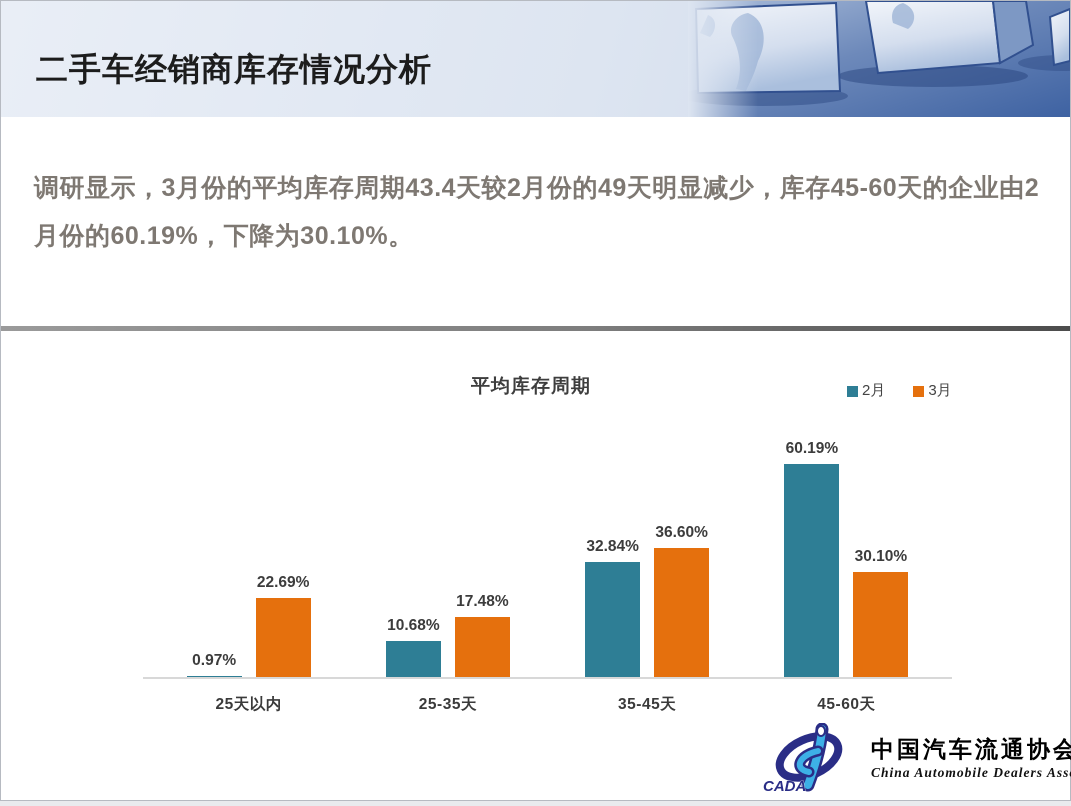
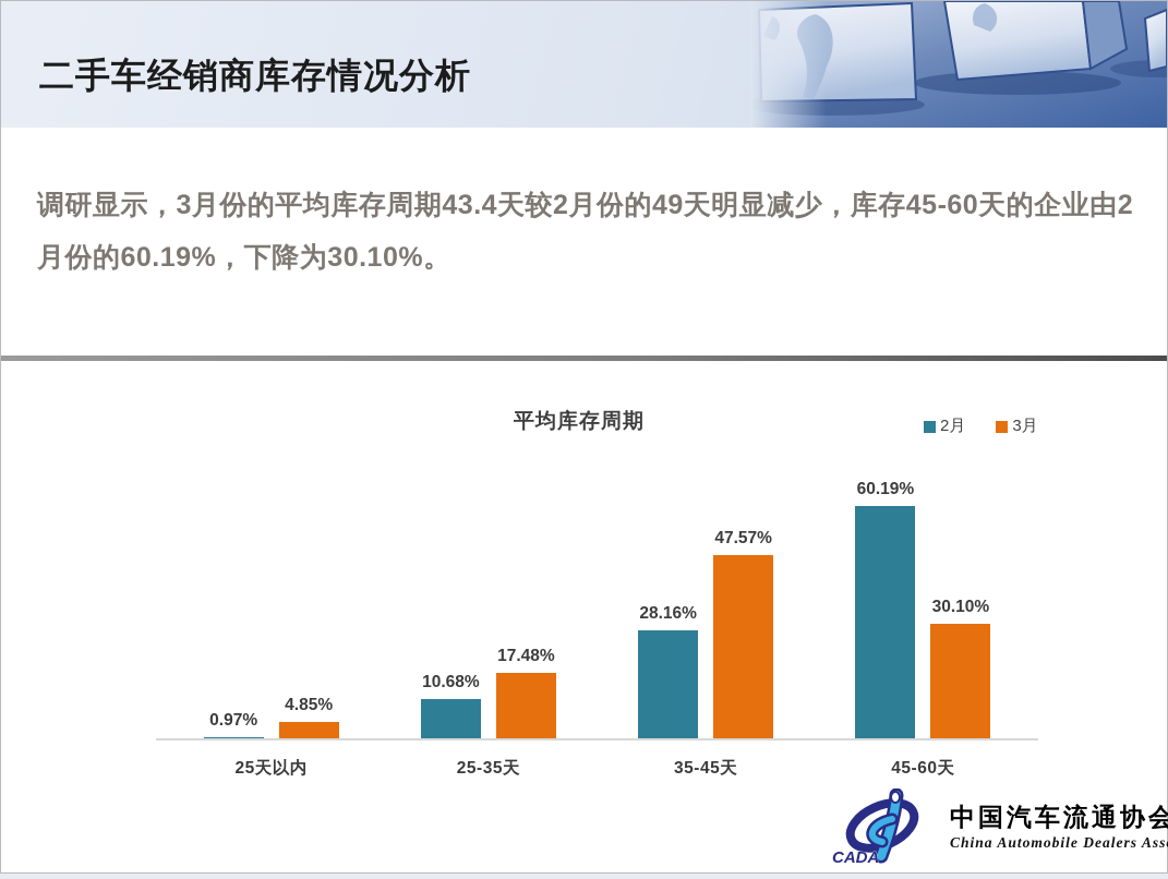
3月/25天以内: 22.69% -> 4.85%
2月/35-45天: 32.84% -> 28.16%
3月/35-45天: 36.60% -> 47.57%
